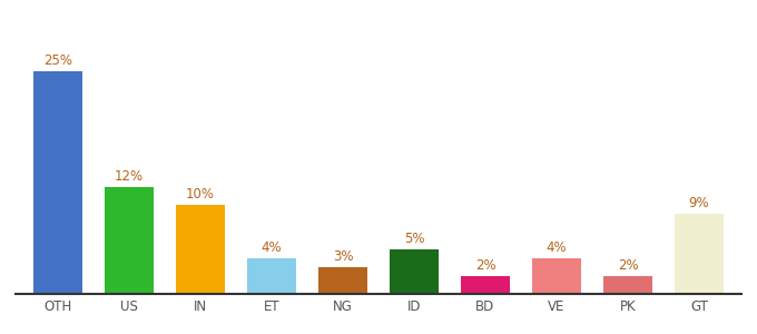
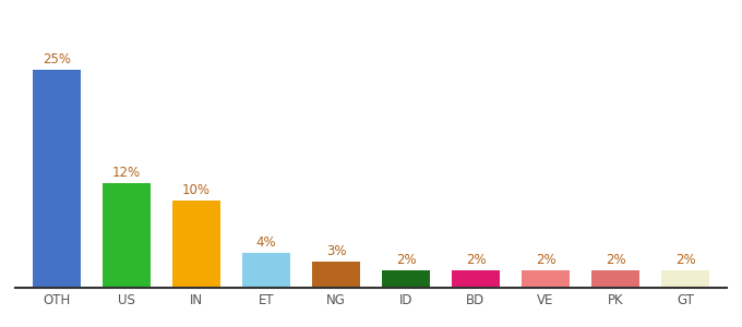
ID: 5% -> 2%
VE: 4% -> 2%
GT: 9% -> 2%
